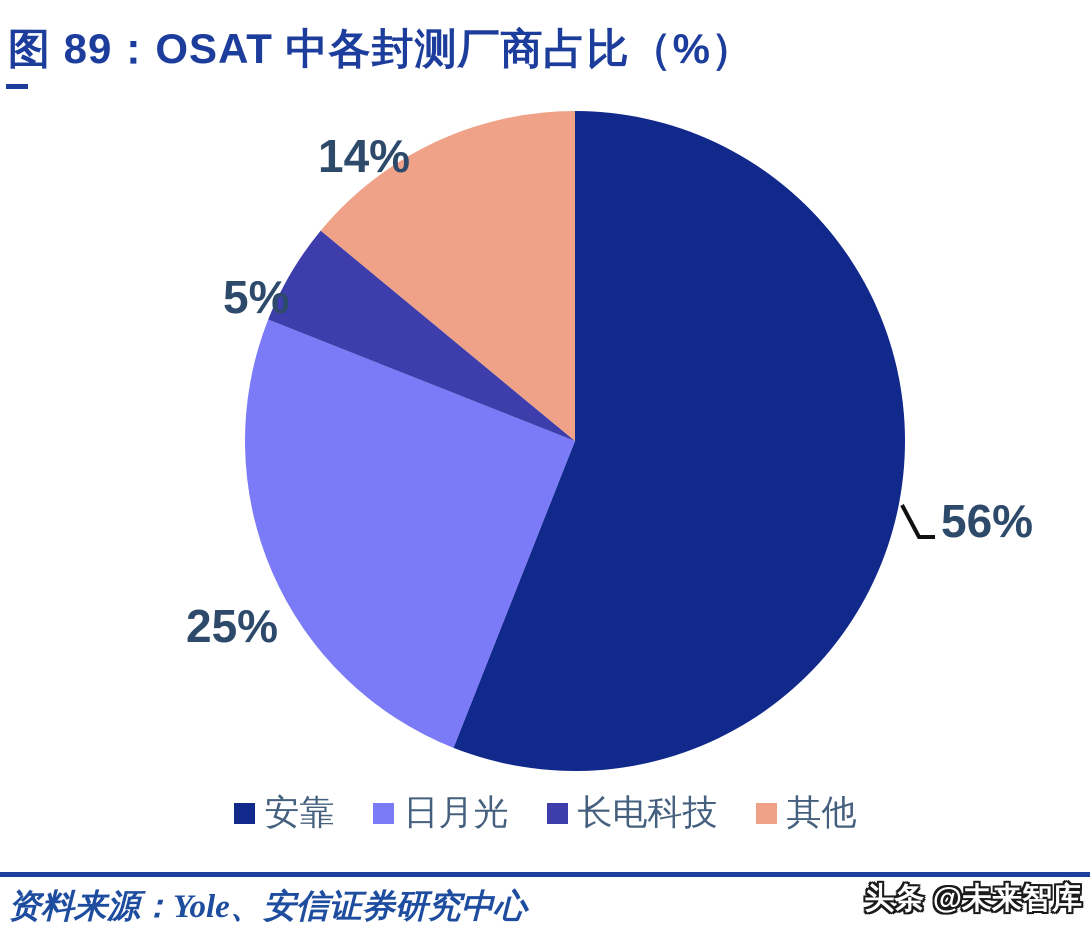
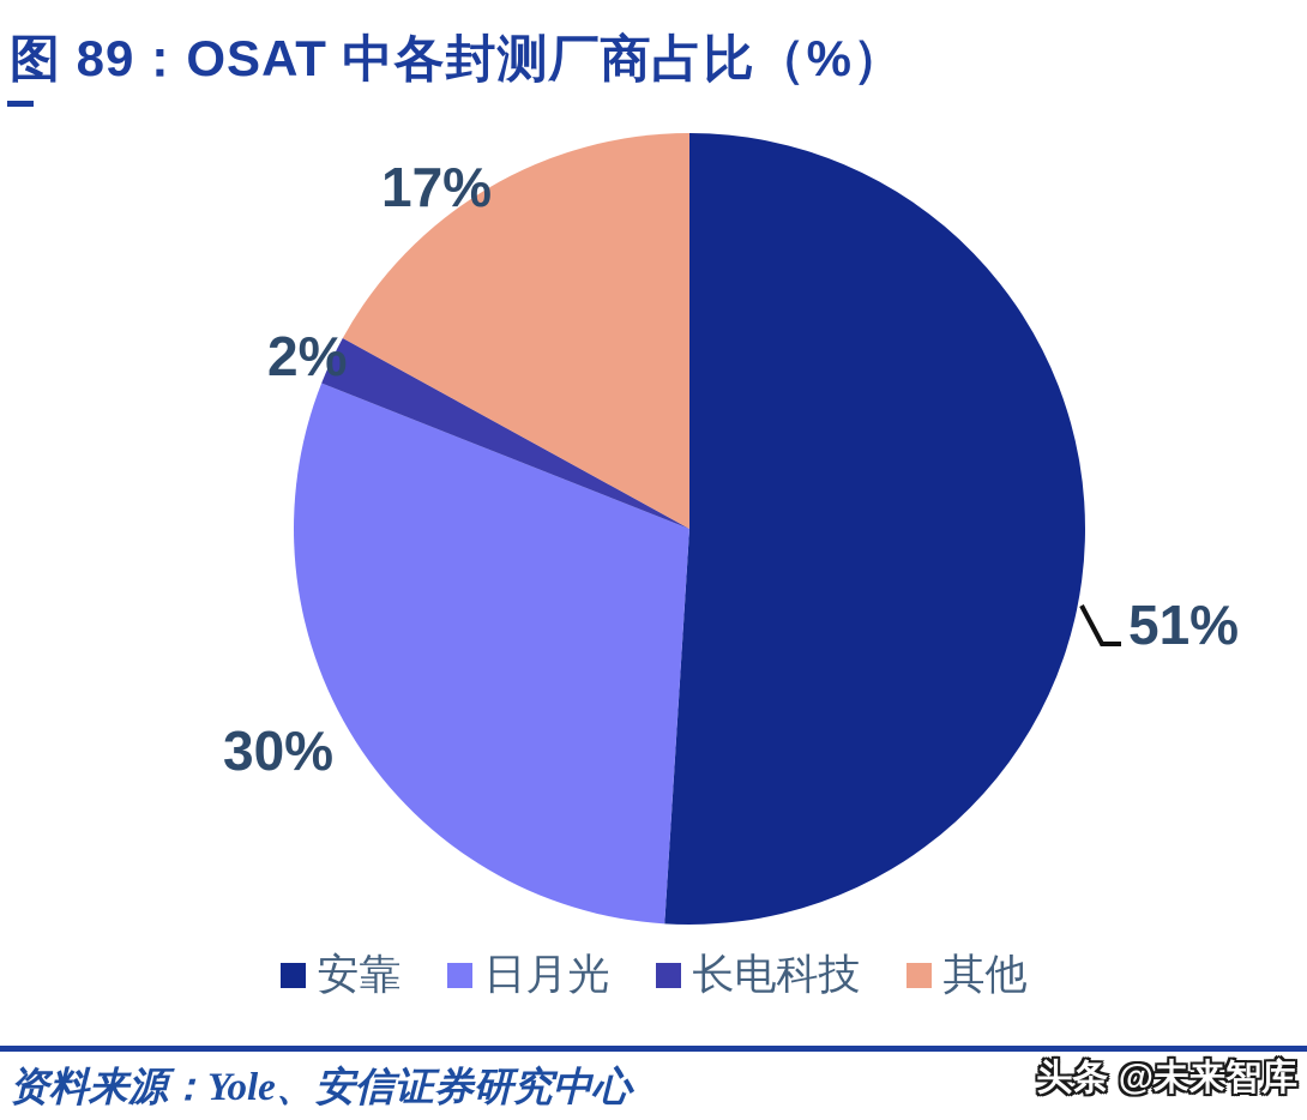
安靠: 56% -> 51%
日月光: 25% -> 30%
长电科技: 5% -> 2%
其他: 14% -> 17%
